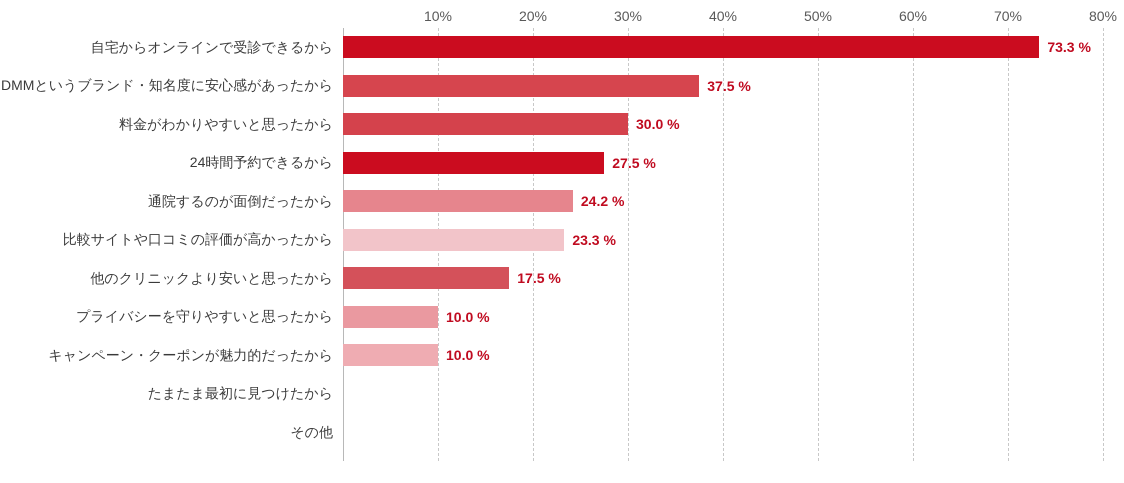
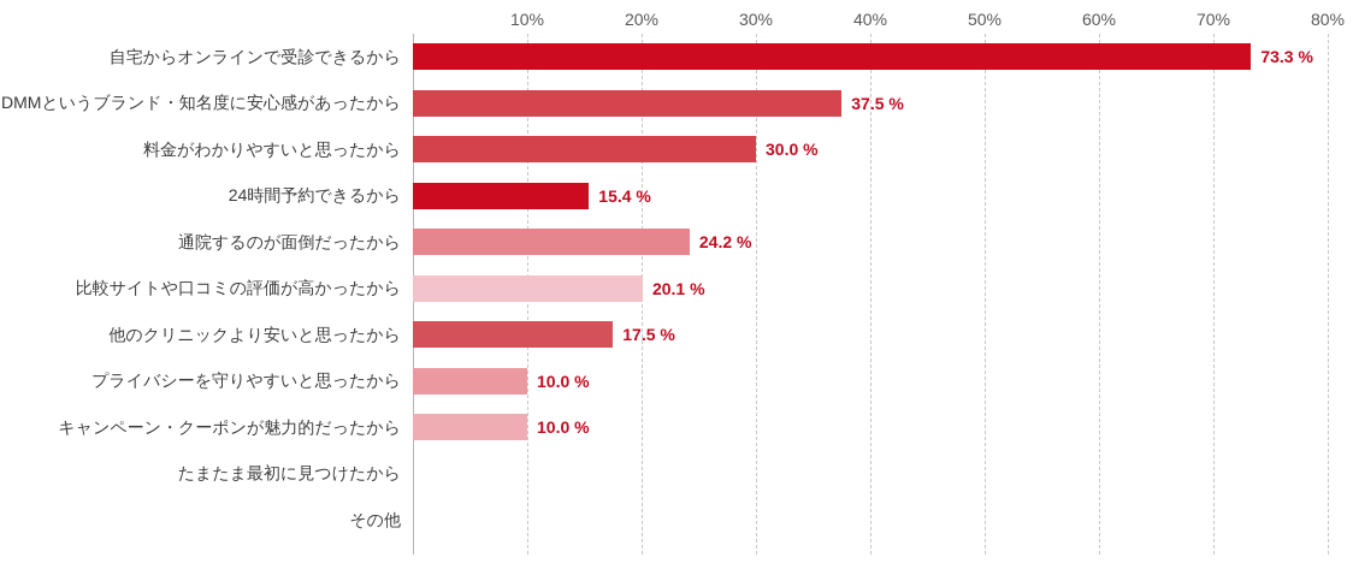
24時間予約できるから: 27.5 -> 15.4
比較サイトや口コミの評価が高かったから: 23.3 -> 20.1
